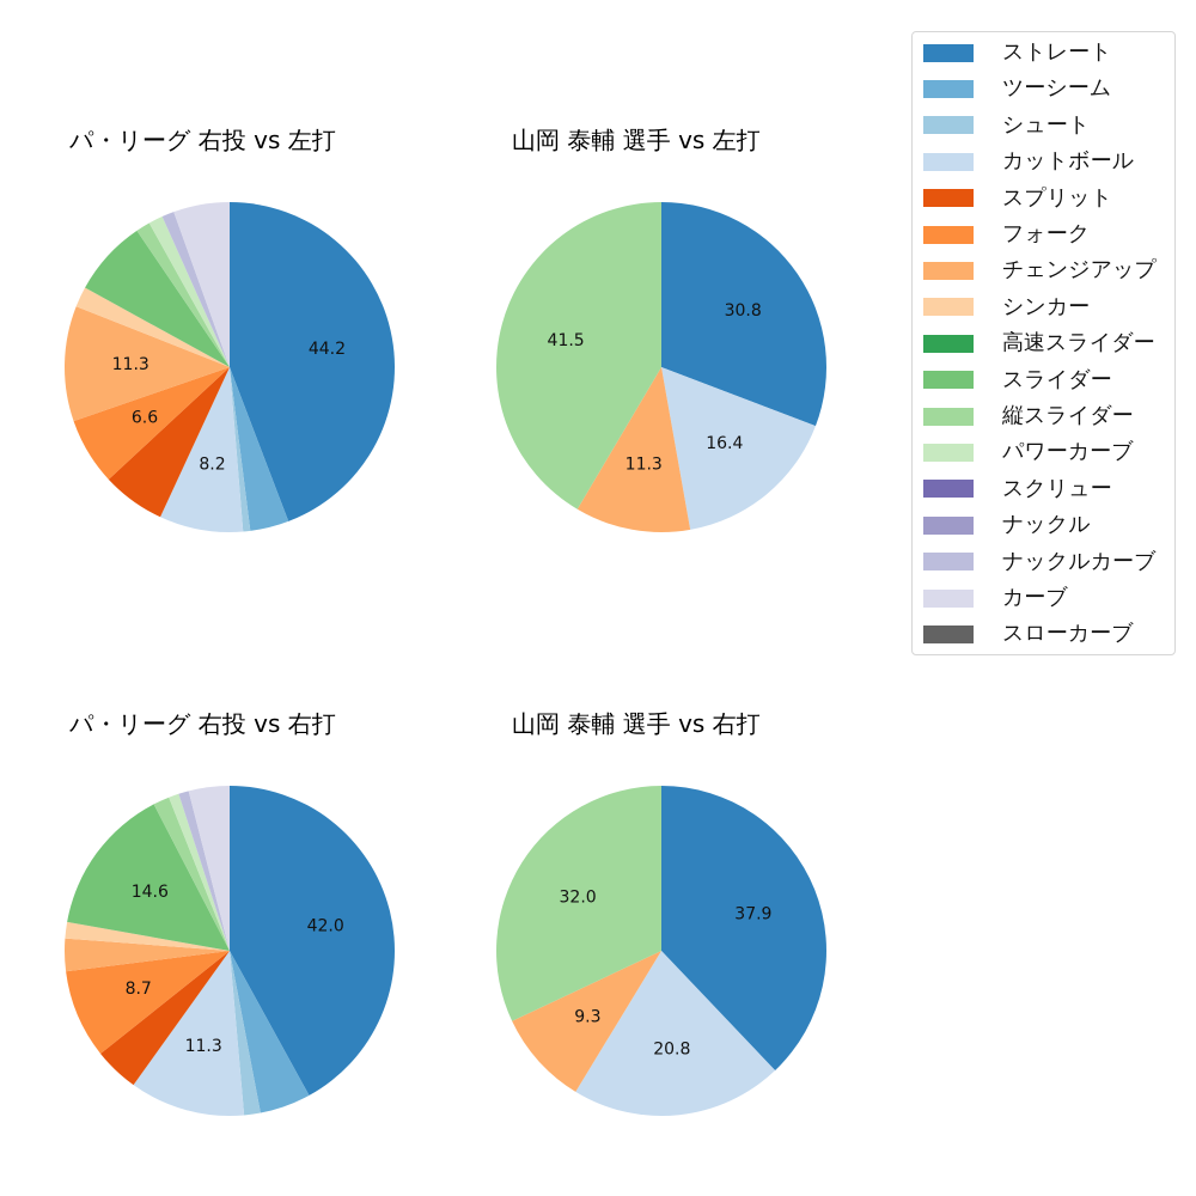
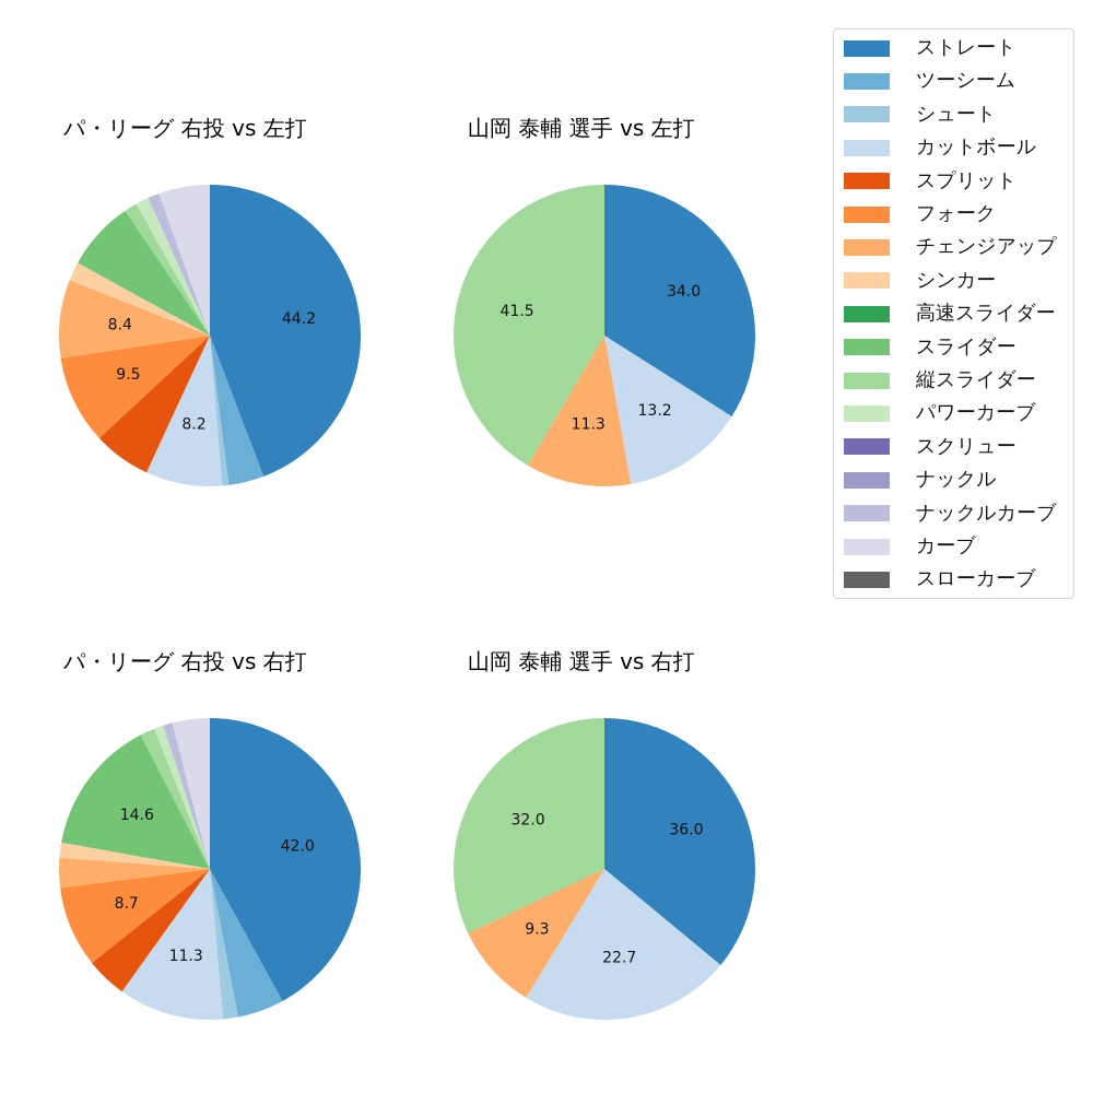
パ・リーグ 右投 vs 左打/フォーク: 6.6 -> 9.5
パ・リーグ 右投 vs 左打/チェンジアップ: 11.3 -> 8.4
山岡 泰輔 選手 vs 左打/ストレート: 30.8 -> 34.0
山岡 泰輔 選手 vs 左打/カットボール: 16.4 -> 13.2
山岡 泰輔 選手 vs 右打/ストレート: 37.9 -> 36.0
山岡 泰輔 選手 vs 右打/カットボール: 20.8 -> 22.7
